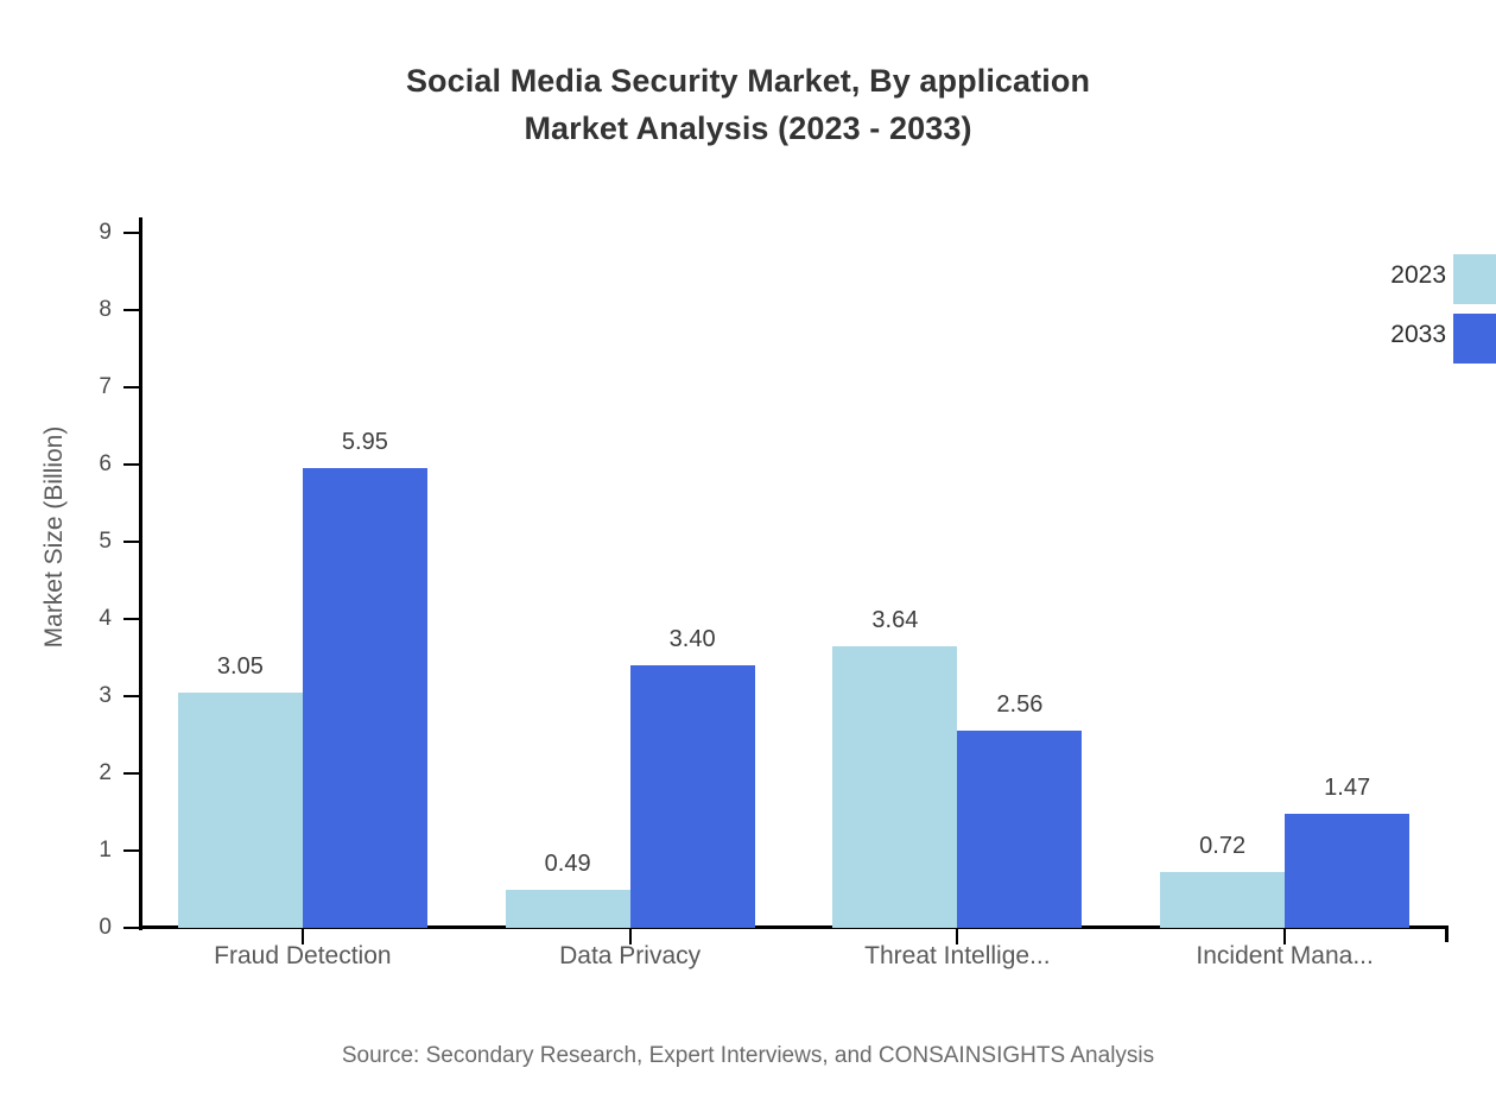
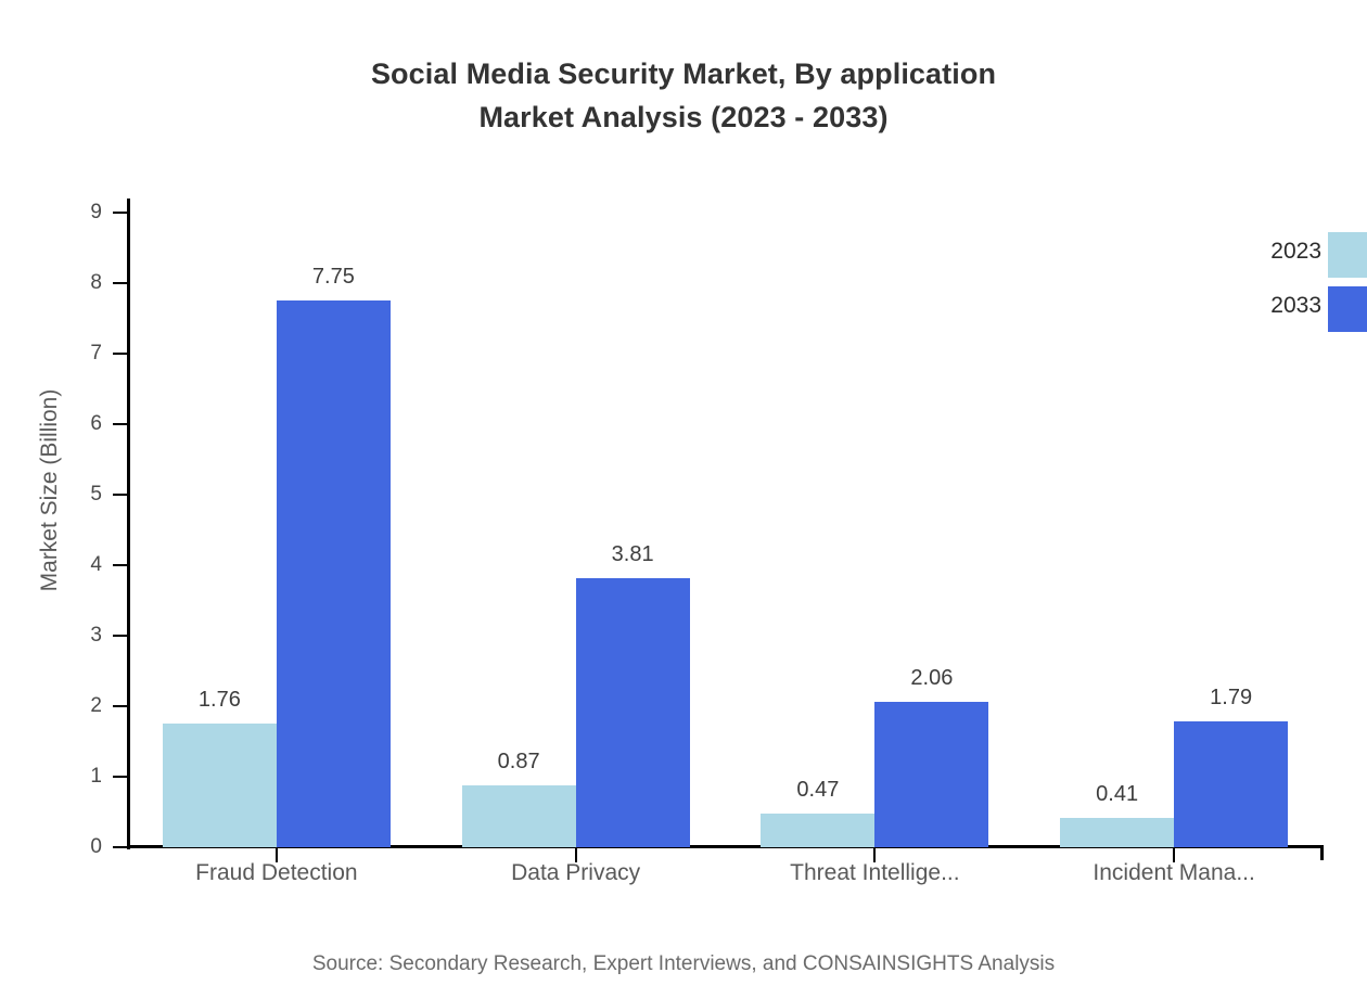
2023/Fraud Detection: 3.05 -> 1.76
2033/Fraud Detection: 5.95 -> 7.75
2023/Data Privacy: 0.49 -> 0.87
2033/Data Privacy: 3.40 -> 3.81
2023/Threat Intellige...: 3.64 -> 0.47
2033/Threat Intellige...: 2.56 -> 2.06
2023/Incident Mana...: 0.72 -> 0.41
2033/Incident Mana...: 1.47 -> 1.79
